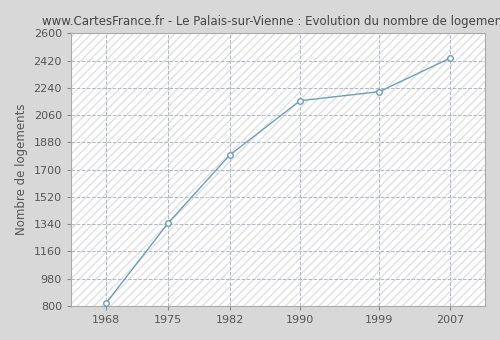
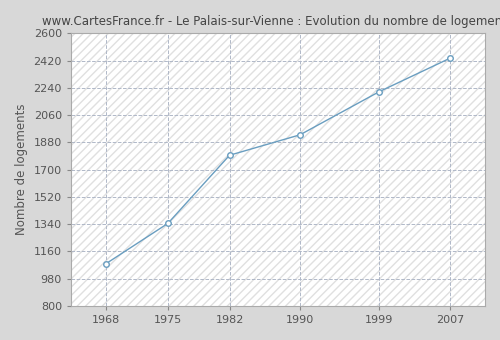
1968: 820 -> 1080
1990: 2160 -> 1930
